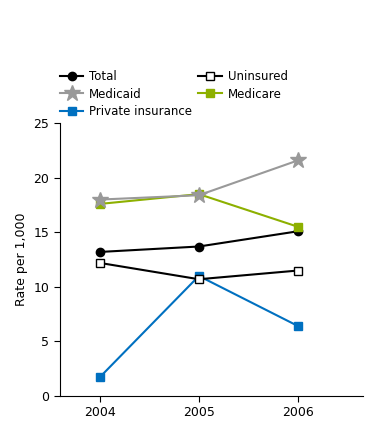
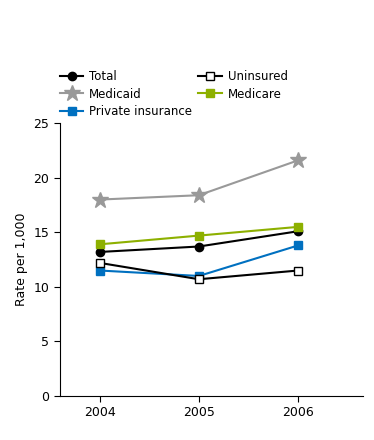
Private insurance/2004: 1.7 -> 11.5
Medicare/2004: 17.6 -> 13.9
Medicare/2005: 18.5 -> 14.7
Private insurance/2006: 6.4 -> 13.8
